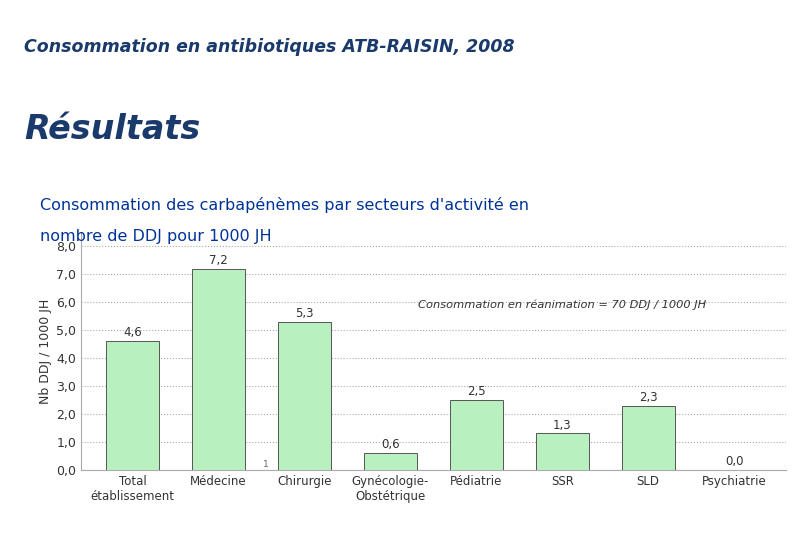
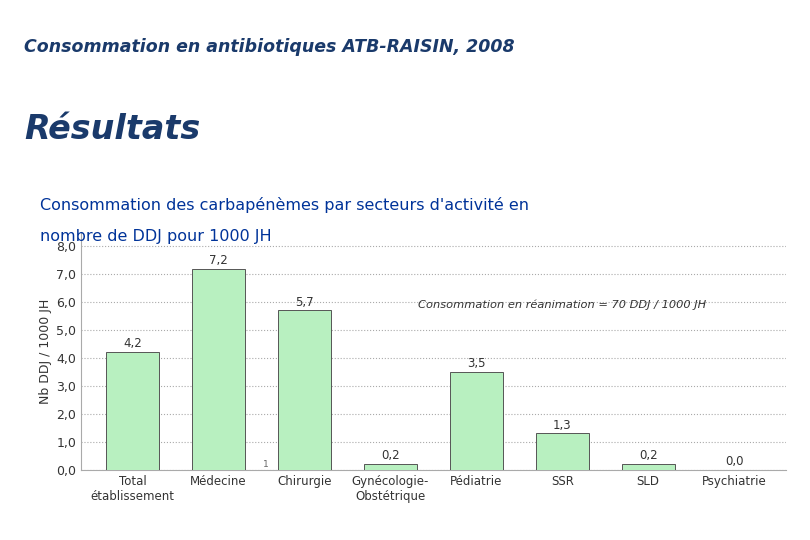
Total établissement: 4,6 -> 4,2
Chirurgie: 5,3 -> 5,7
Gynécologie- Obstétrique: 0,6 -> 0,2
Pédiatrie: 2,5 -> 3,5
SLD: 2,3 -> 0,2
